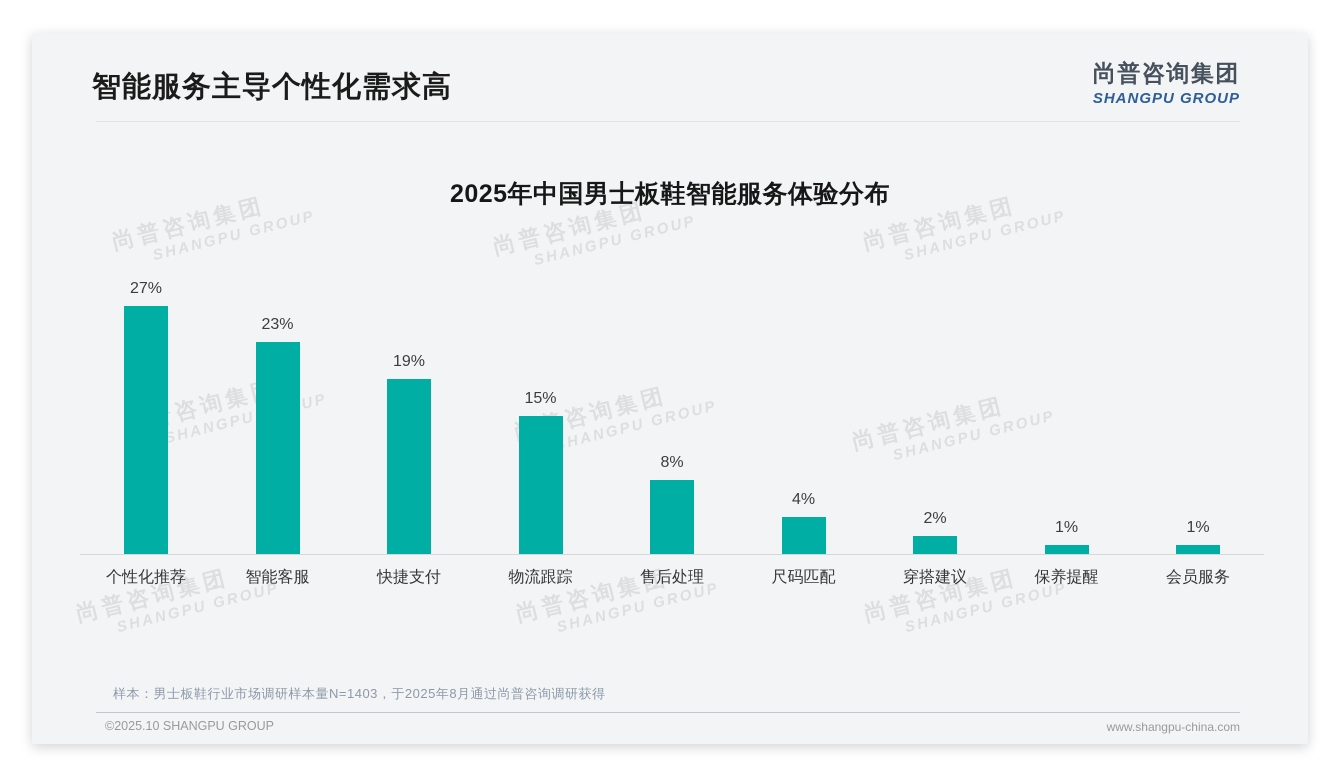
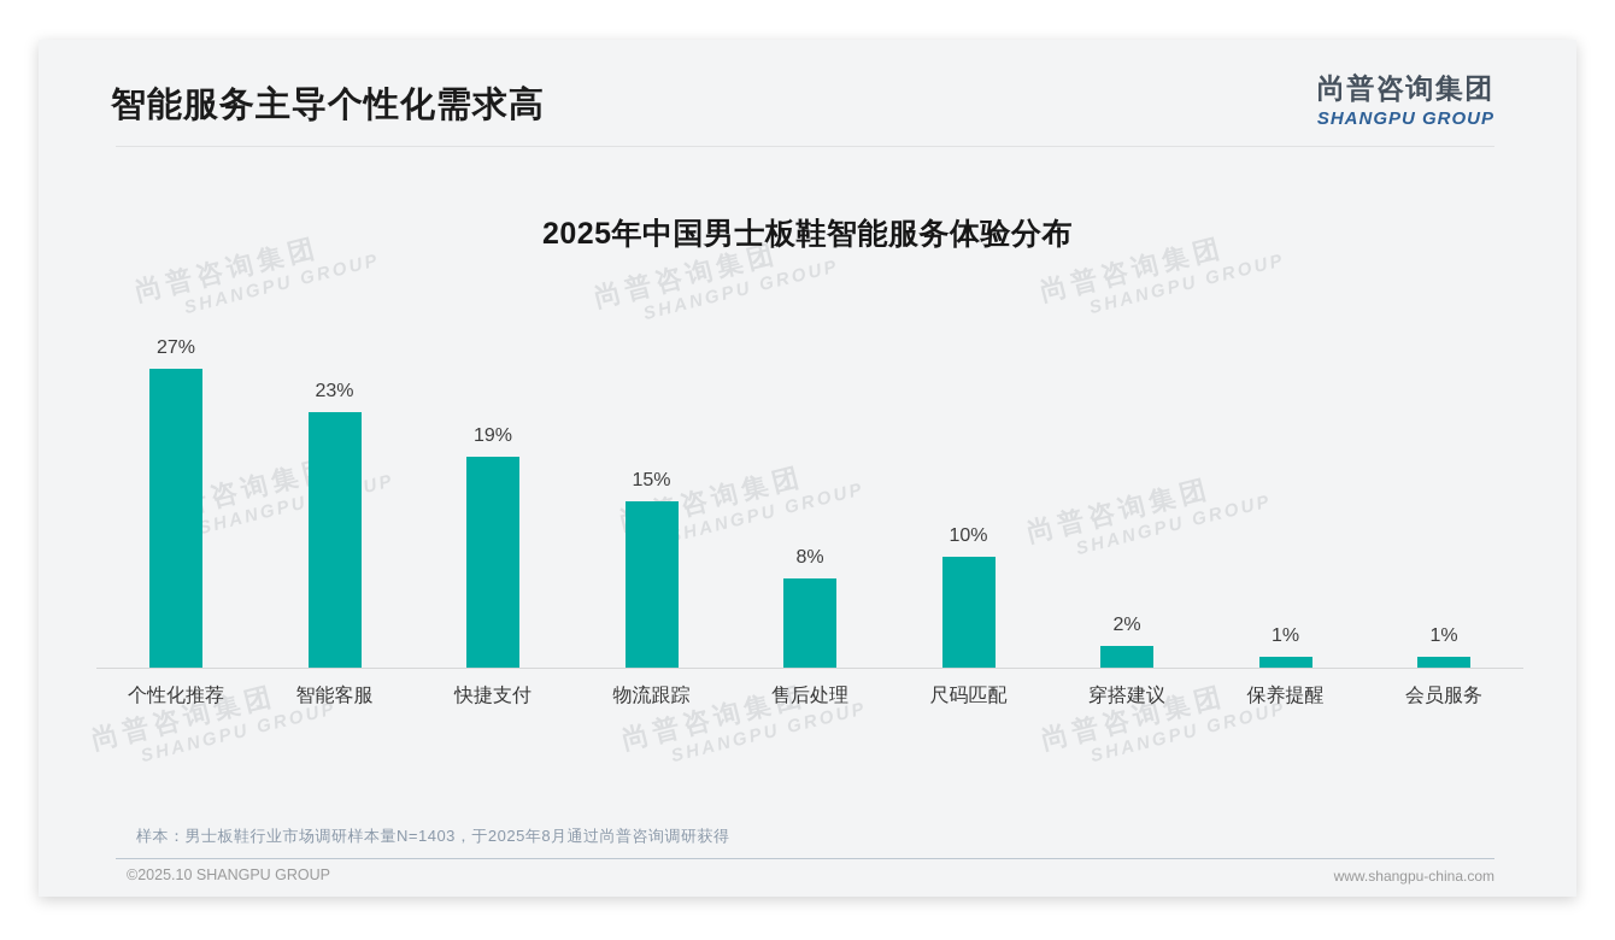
尺码匹配: 4% -> 10%
